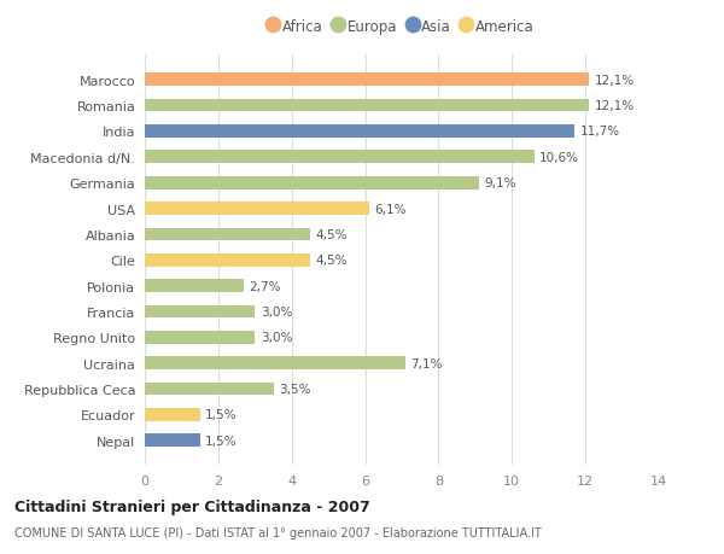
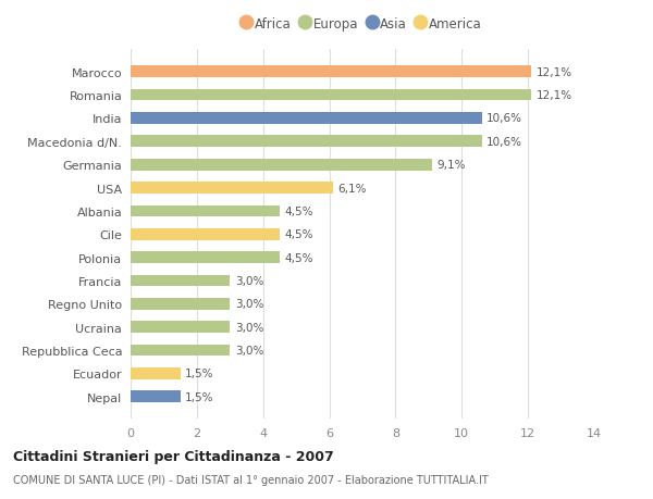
India: 11,7% -> 10,6%
Polonia: 2,7% -> 4,5%
Ucraina: 7,1% -> 3,0%
Repubblica Ceca: 3,5% -> 3,0%
